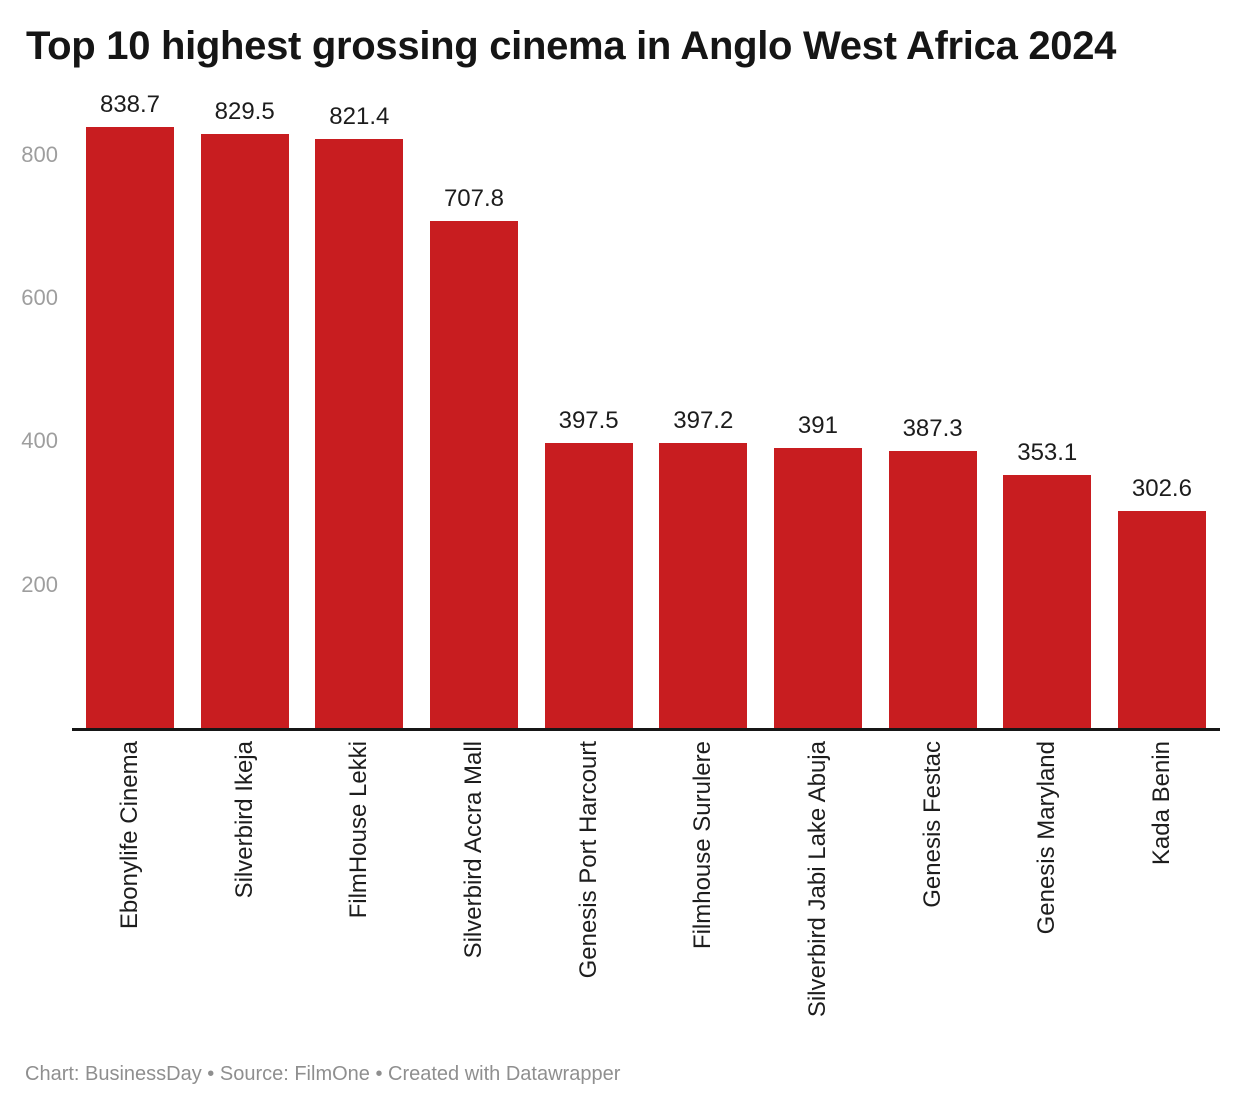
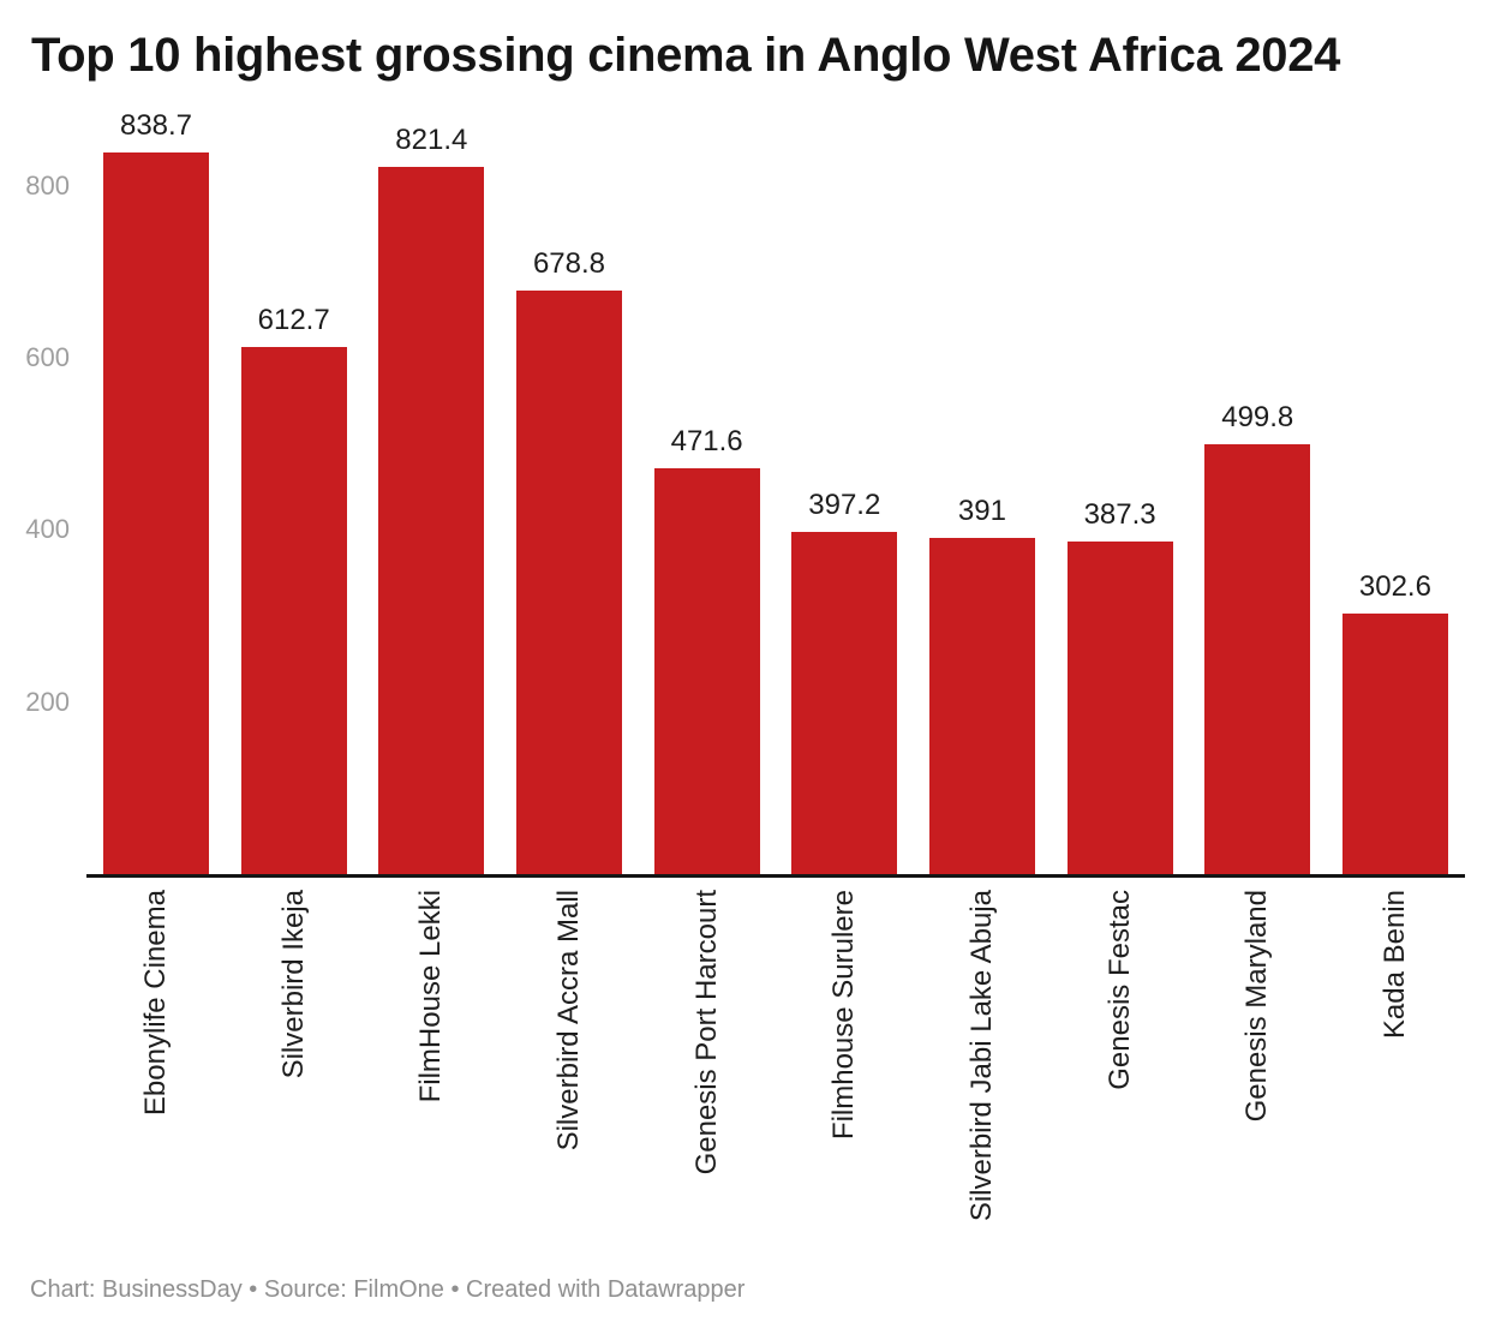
Silverbird Ikeja: 829.5 -> 612.7
Silverbird Accra Mall: 707.8 -> 678.8
Genesis Port Harcourt: 397.5 -> 471.6
Genesis Maryland: 353.1 -> 499.8
